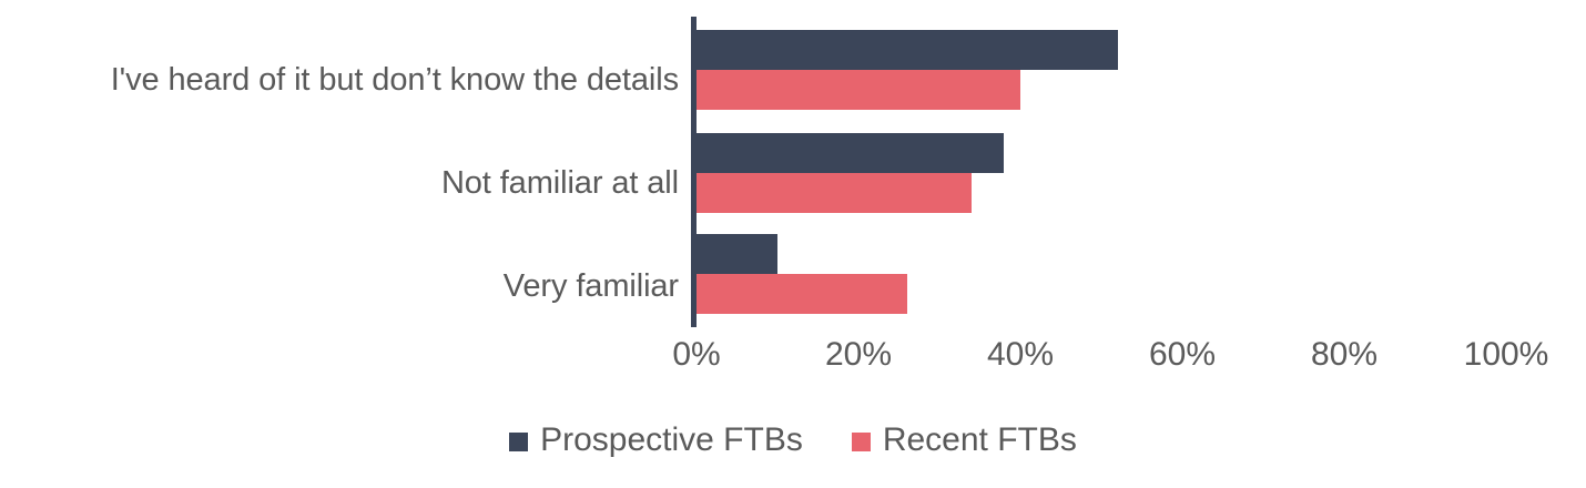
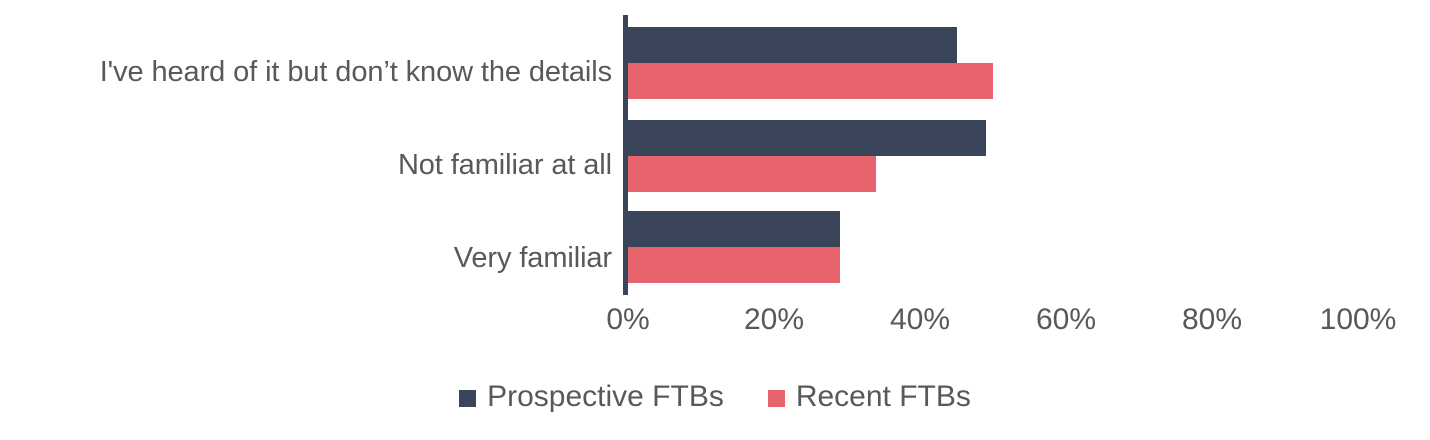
Prospective FTBs/I've heard of it but don’t know the details: 52% -> 45%
Recent FTBs/I've heard of it but don’t know the details: 40% -> 50%
Prospective FTBs/Not familiar at all: 38% -> 49%
Prospective FTBs/Very familiar: 10% -> 29%
Recent FTBs/Very familiar: 26% -> 29%
